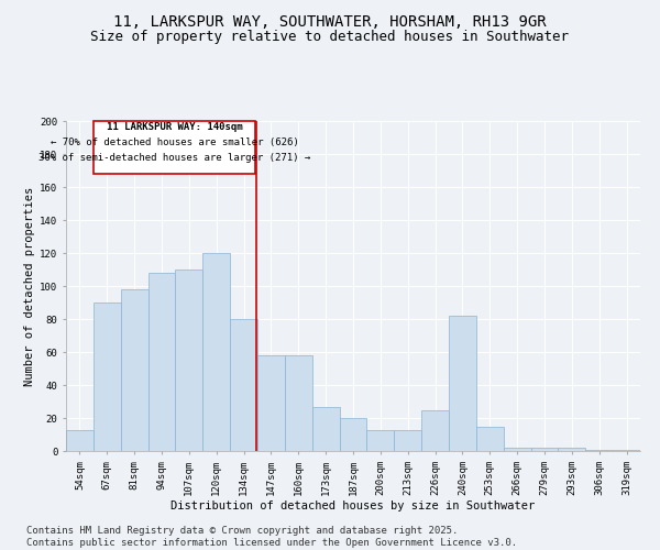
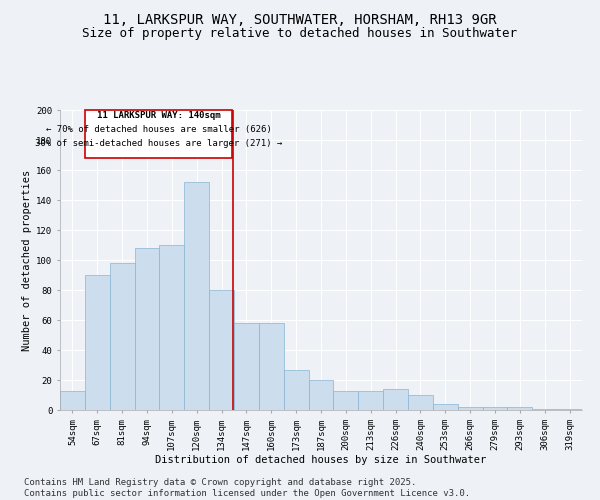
120sqm: 120 -> 152
226sqm: 25 -> 14
240sqm: 82 -> 10
253sqm: 15 -> 4
